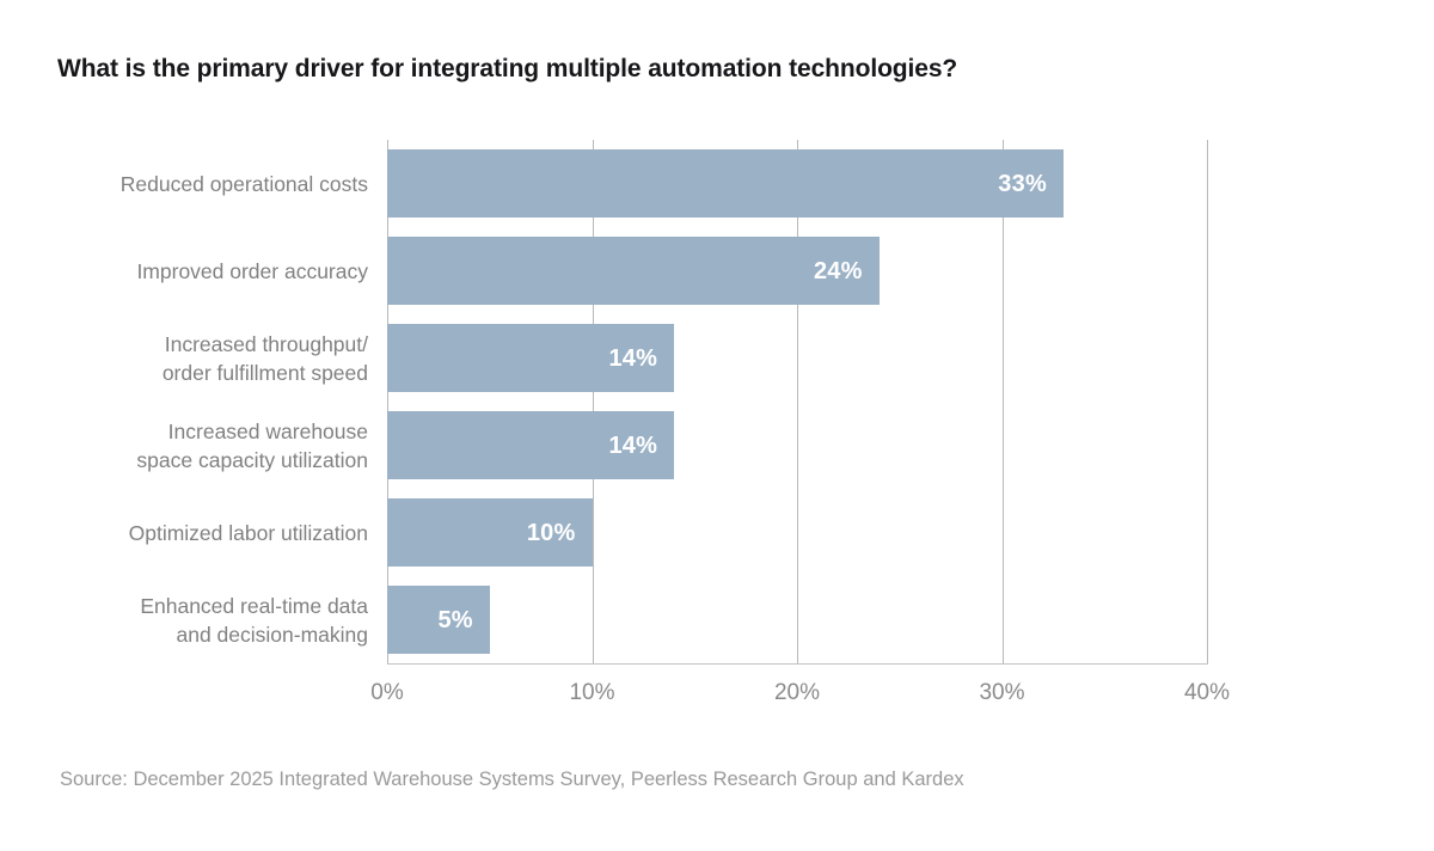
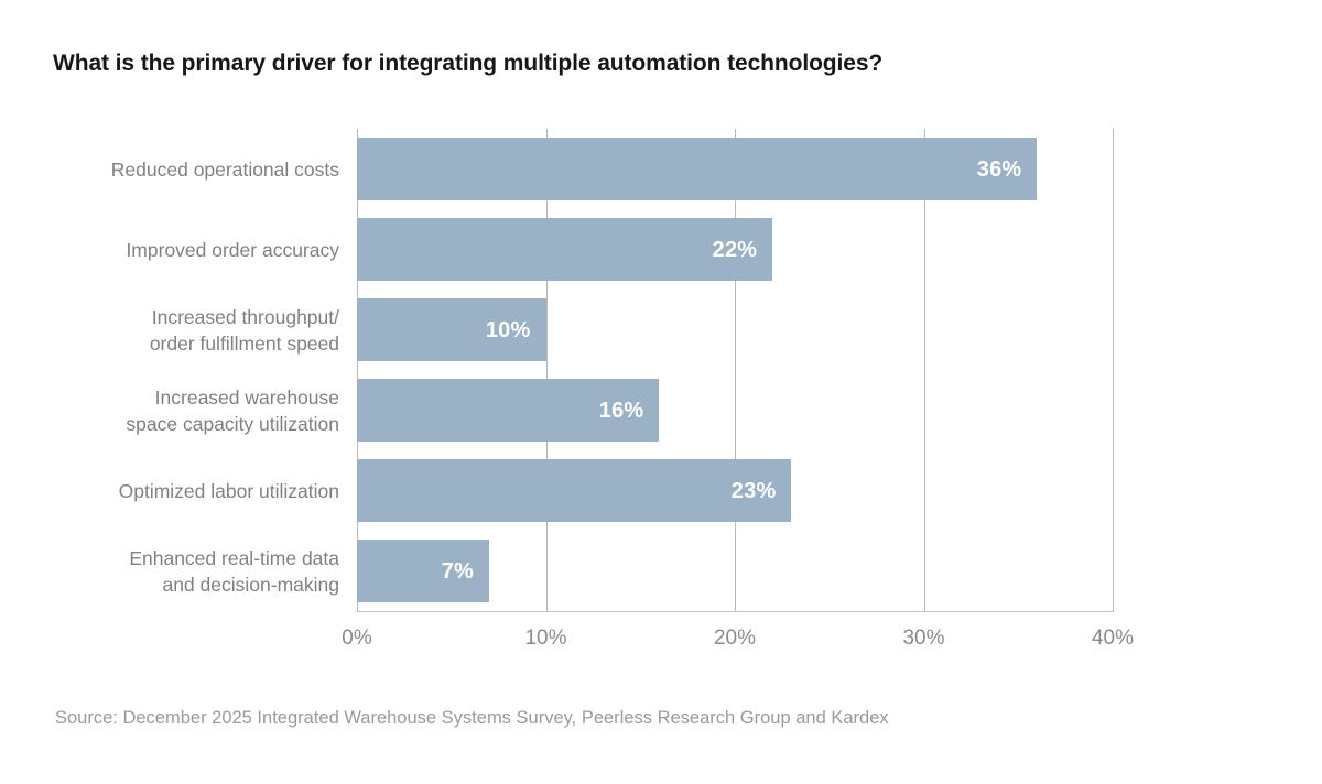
Reduced operational costs: 33% -> 36%
Improved order accuracy: 24% -> 22%
Increased throughput/ order fulfillment speed: 14% -> 10%
Increased warehouse space capacity utilization: 14% -> 16%
Optimized labor utilization: 10% -> 23%
Enhanced real-time data and decision-making: 5% -> 7%
